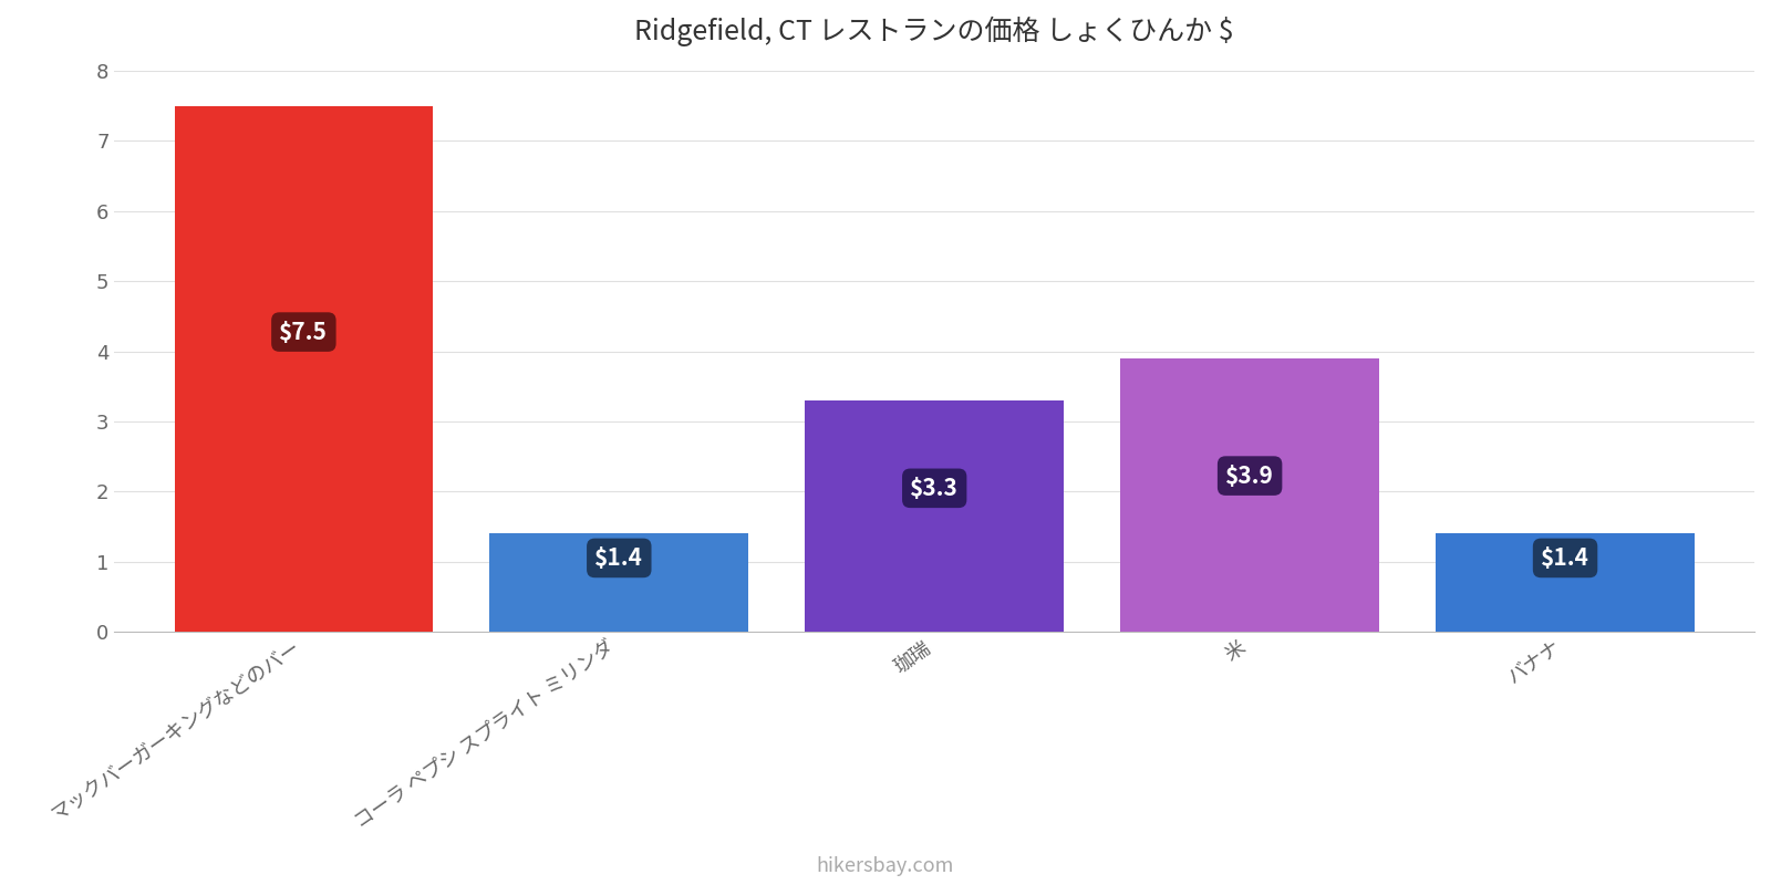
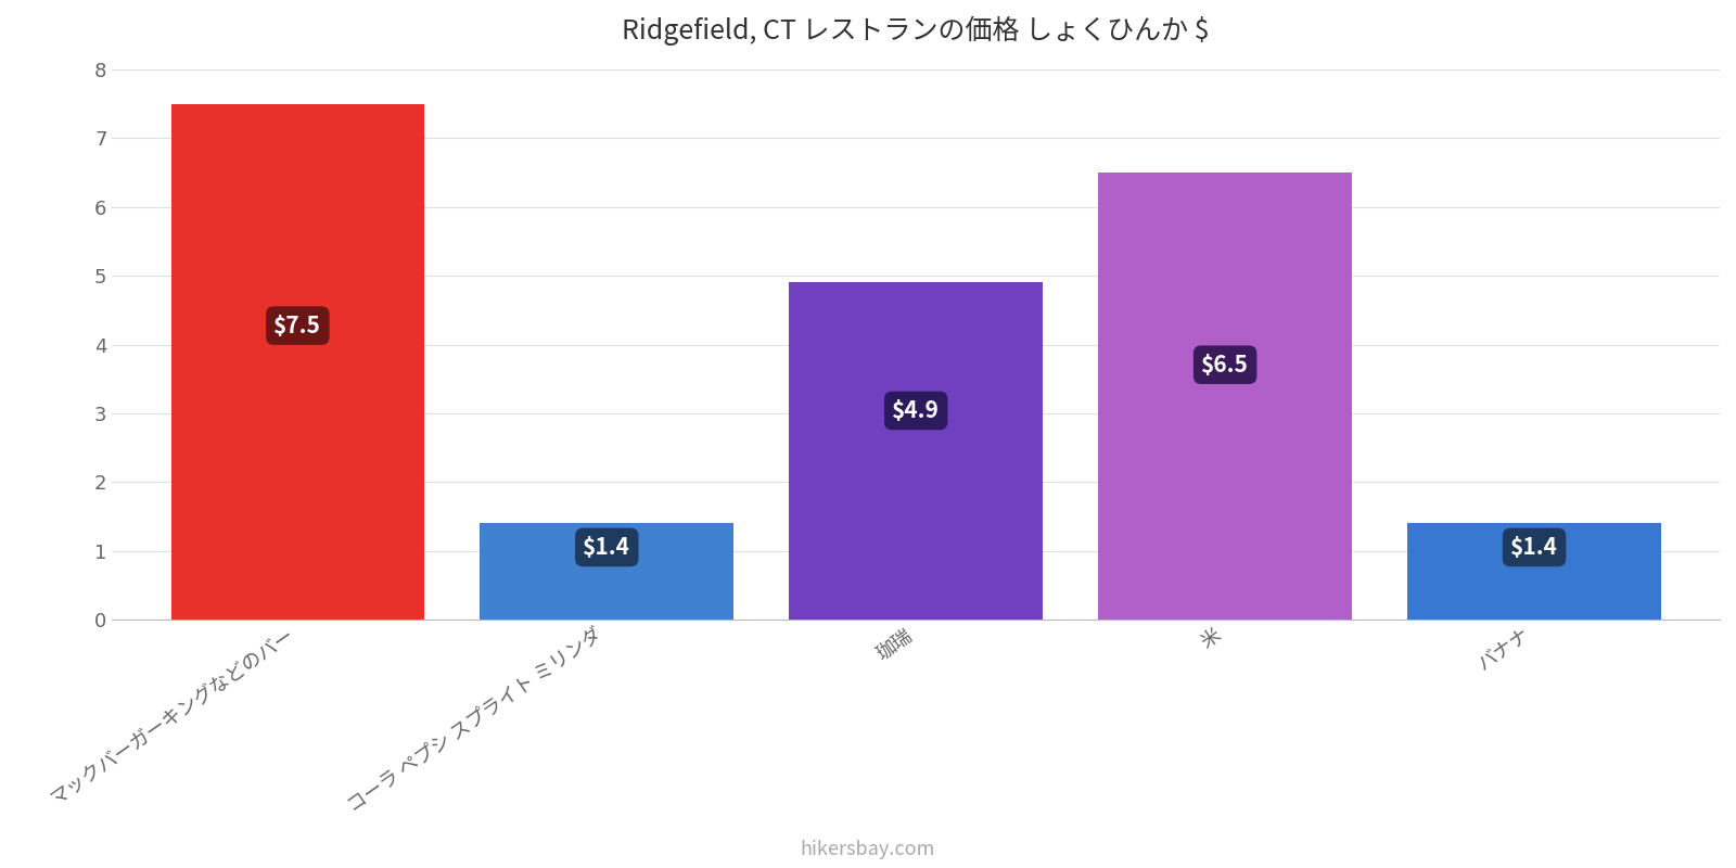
珈瑞: $3.3 -> $4.9
米: $3.9 -> $6.5
